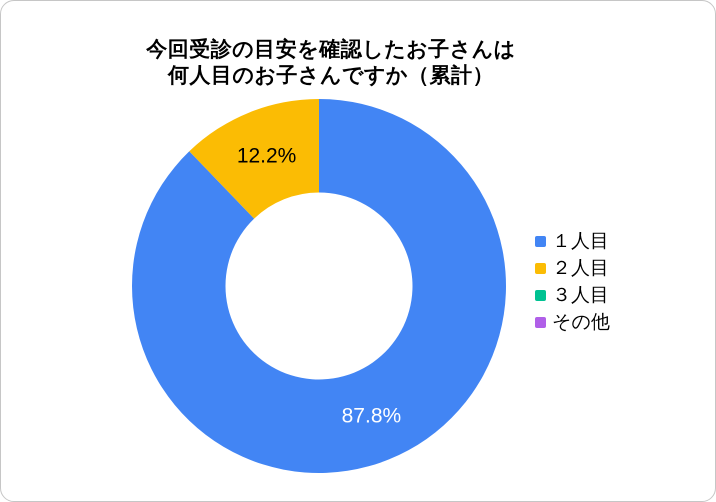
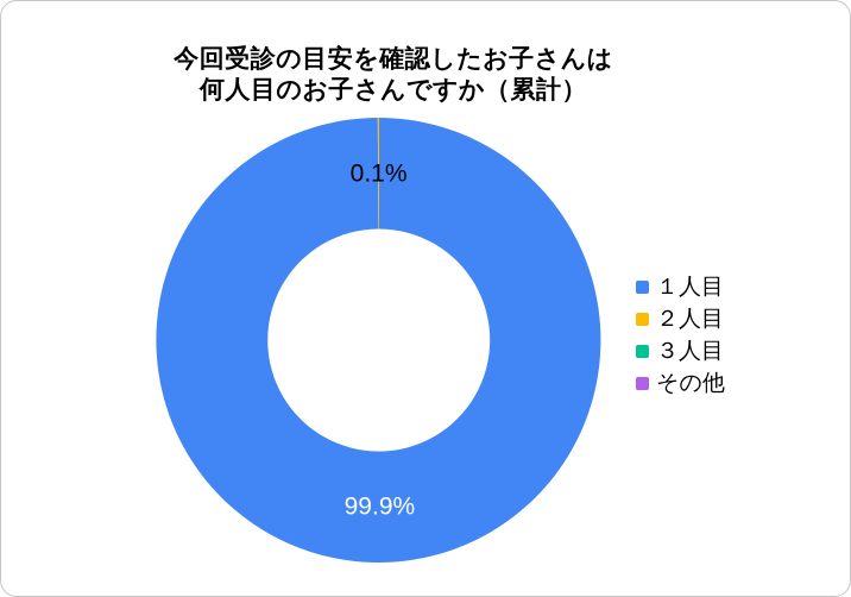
１人目: 87.8% -> 99.9%
２人目: 12.2% -> 0.1%
